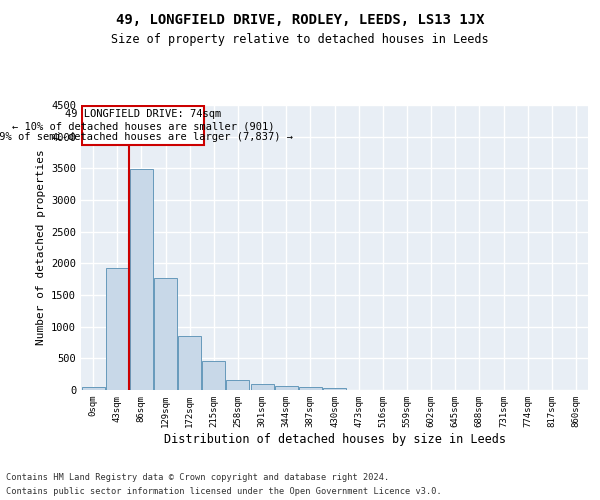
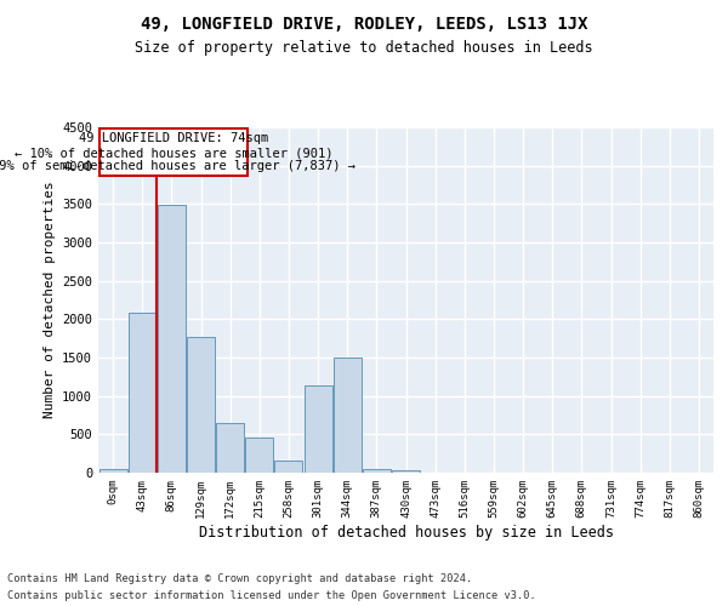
43sqm: 1920 -> 2080
172sqm: 850 -> 640
301sqm: 100 -> 1140
344sqm: 60 -> 1500
